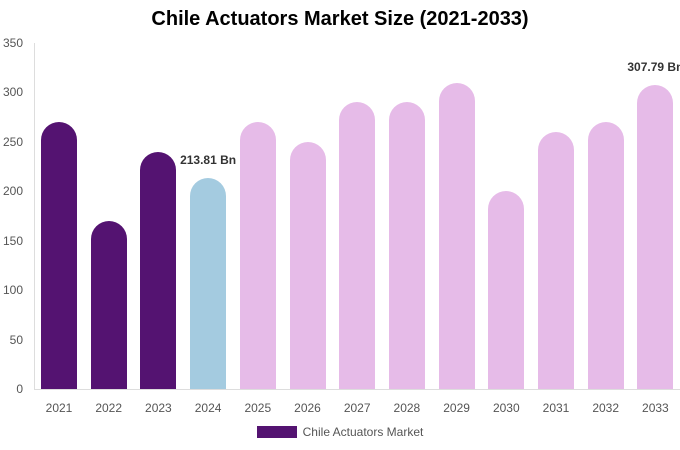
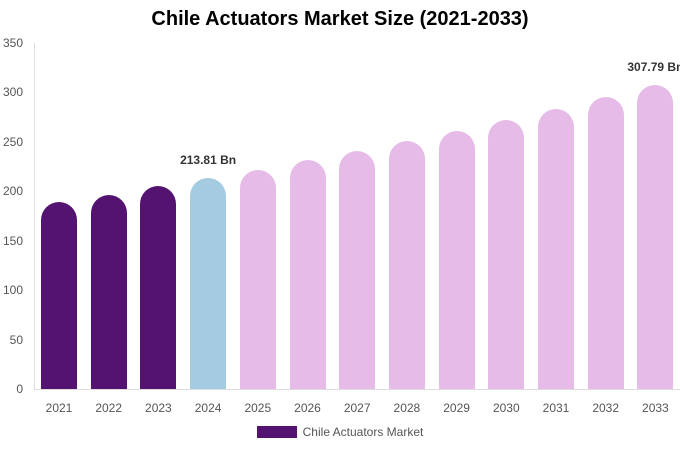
2021: 270 -> 190
2022: 170 -> 200
2023: 240 -> 210
2025: 270 -> 220
2026: 250 -> 230
2027: 290 -> 240
2028: 290 -> 250
2029: 310 -> 260
2030: 200 -> 270
2031: 260 -> 280
2032: 270 -> 300
